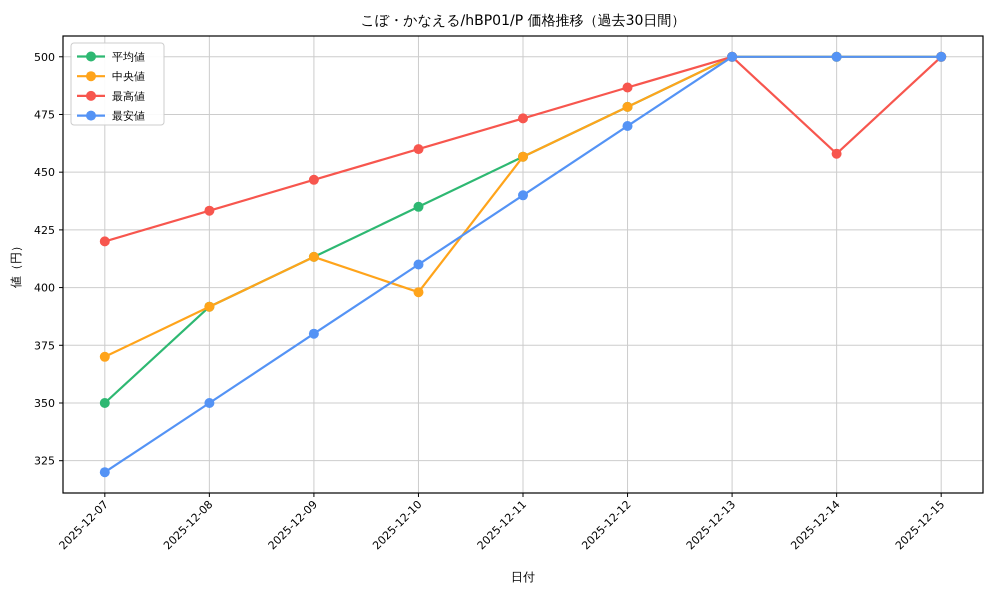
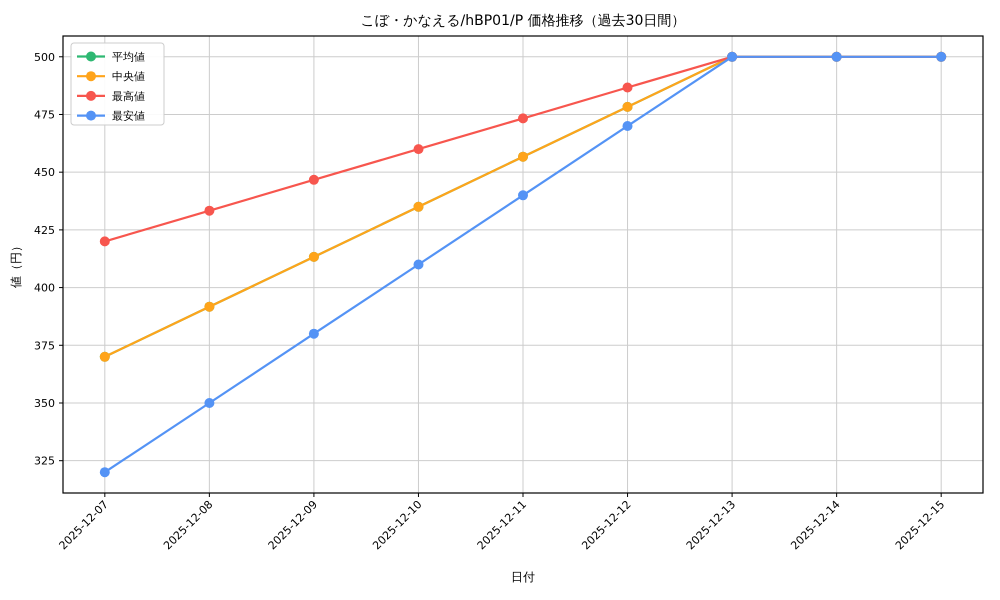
平均値/2025-12-07: 350 -> 370
中央値/2025-12-10: 398 -> 435
最高値/2025-12-14: 458 -> 500
